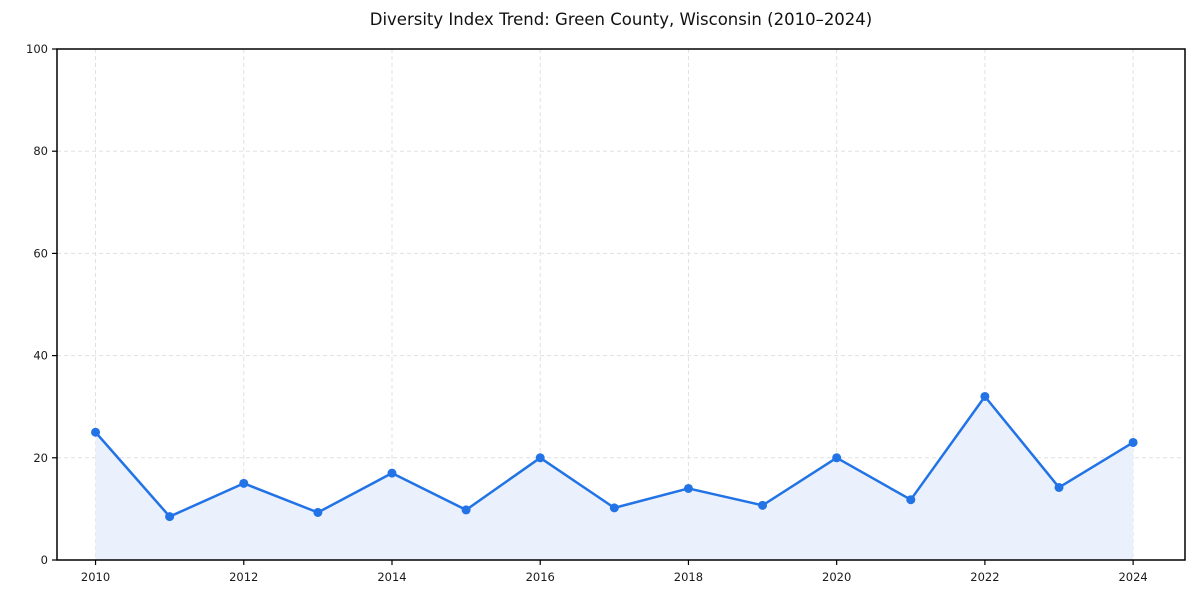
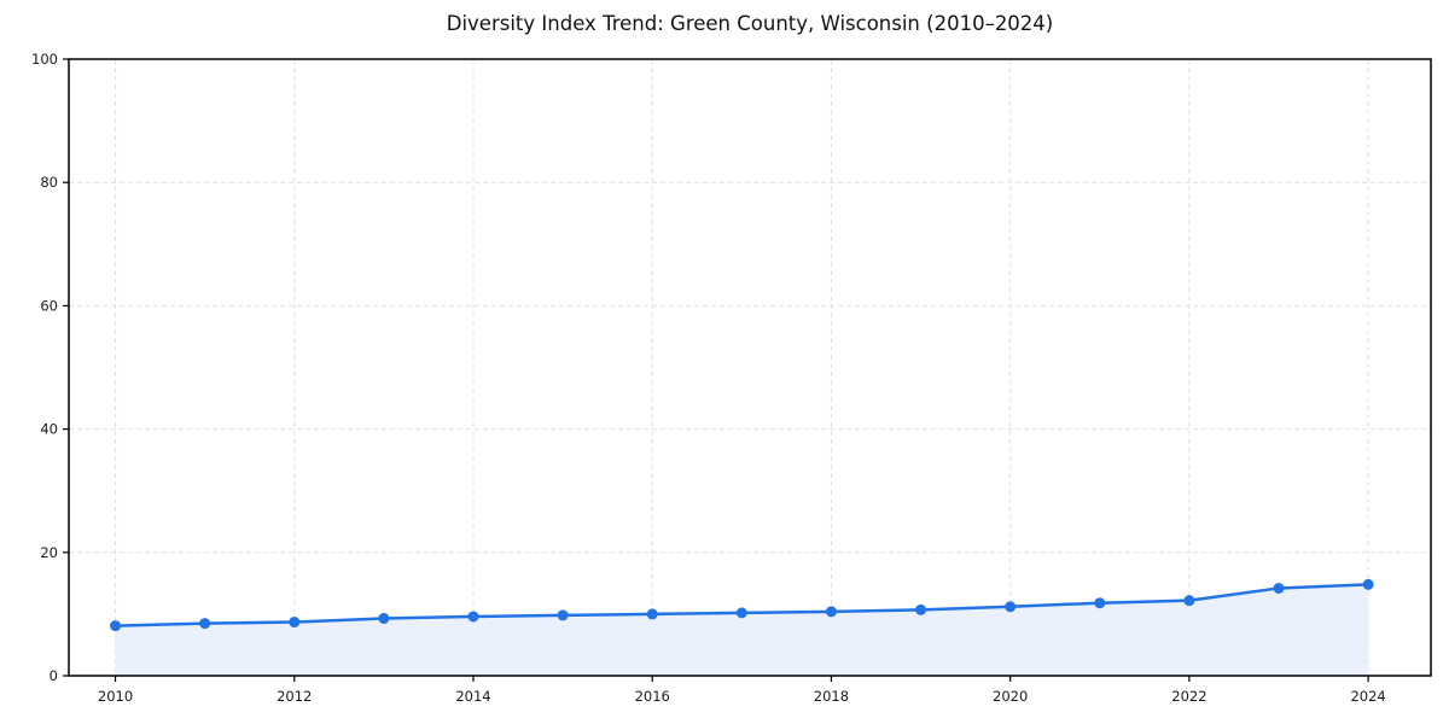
2010: 25 -> 8
2012: 15 -> 9
2014: 17 -> 10
2016: 20 -> 10
2018: 14 -> 10
2020: 20 -> 11
2022: 32 -> 12
2024: 23 -> 15
